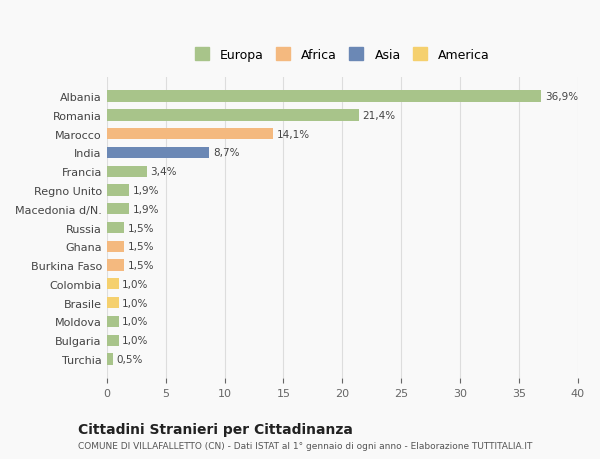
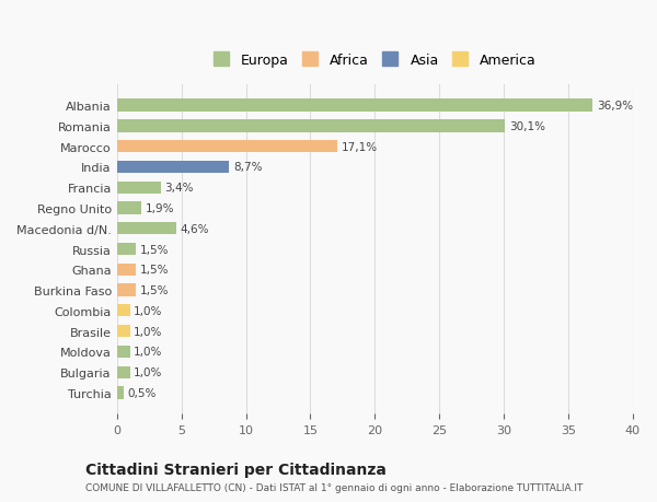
Romania: 21,4% -> 30,1%
Marocco: 14,1% -> 17,1%
Macedonia d/N.: 1,9% -> 4,6%
